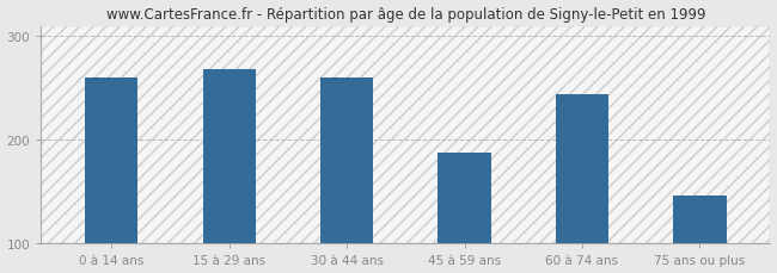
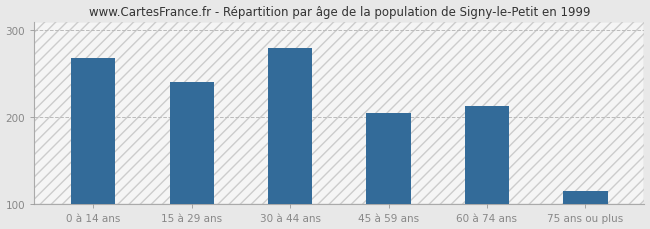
0 à 14 ans: 260 -> 268
15 à 29 ans: 268 -> 240
30 à 44 ans: 260 -> 280
45 à 59 ans: 188 -> 205
60 à 74 ans: 244 -> 213
75 ans ou plus: 146 -> 115
